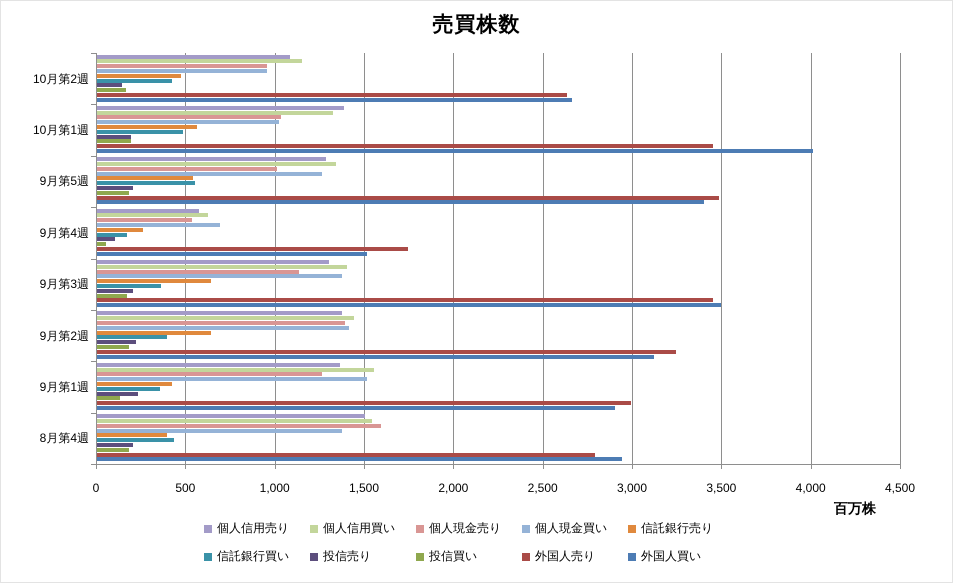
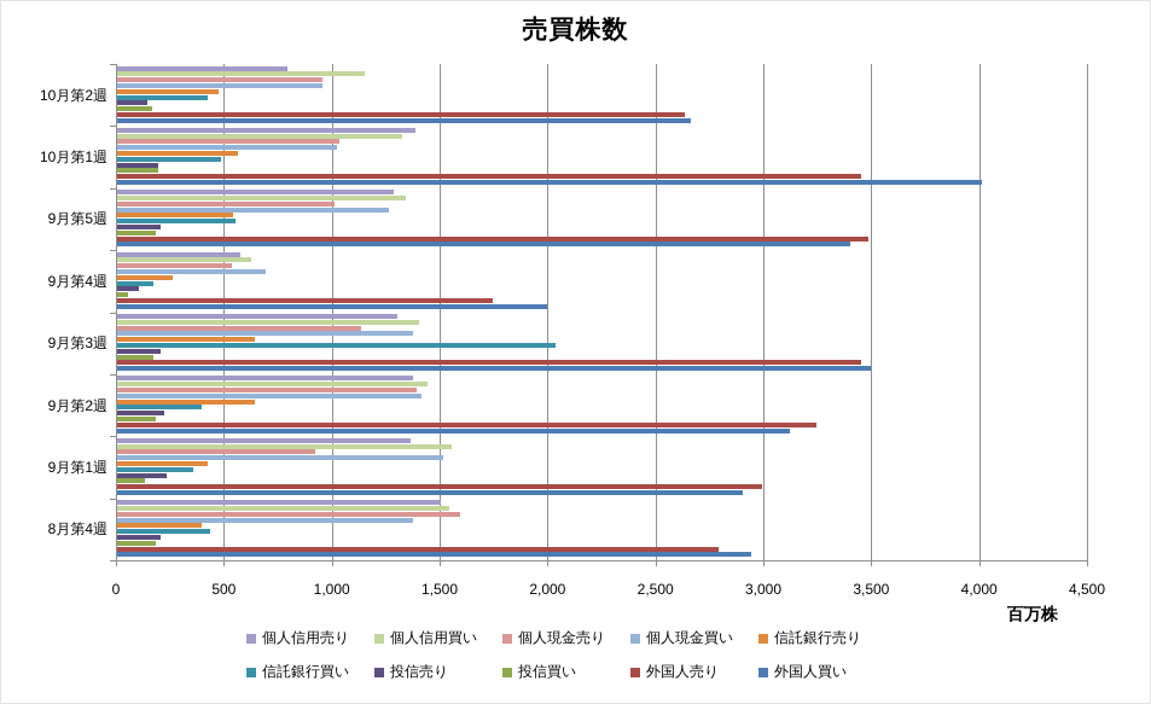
個人信用売り/10月第2週: 1080 -> 790
外国人買い/9月第4週: 1510 -> 1990
信託銀行買い/9月第3週: 360 -> 2030
個人現金売り/9月第1週: 1260 -> 920
